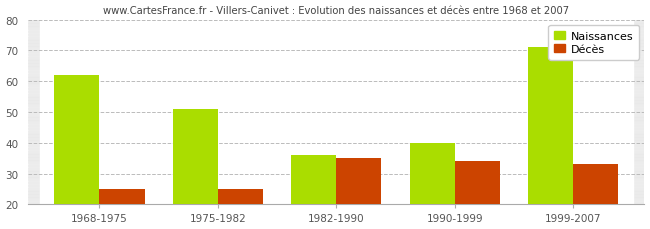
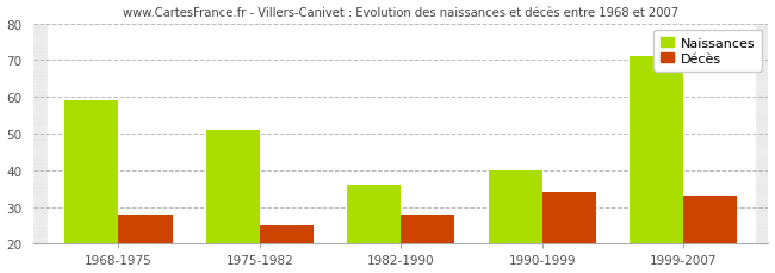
Naissances/1968-1975: 62 -> 59
Décès/1968-1975: 25 -> 28
Décès/1982-1990: 35 -> 28
